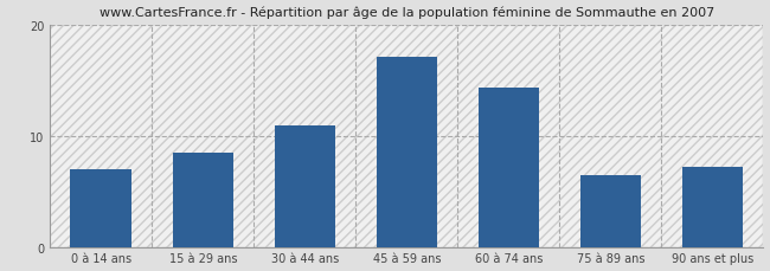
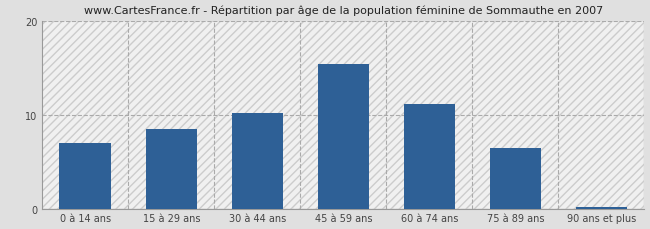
30 à 44 ans: 11.0 -> 10.2
45 à 59 ans: 17.2 -> 15.5
60 à 74 ans: 14.4 -> 11.2
90 ans et plus: 7.2 -> 0.2
